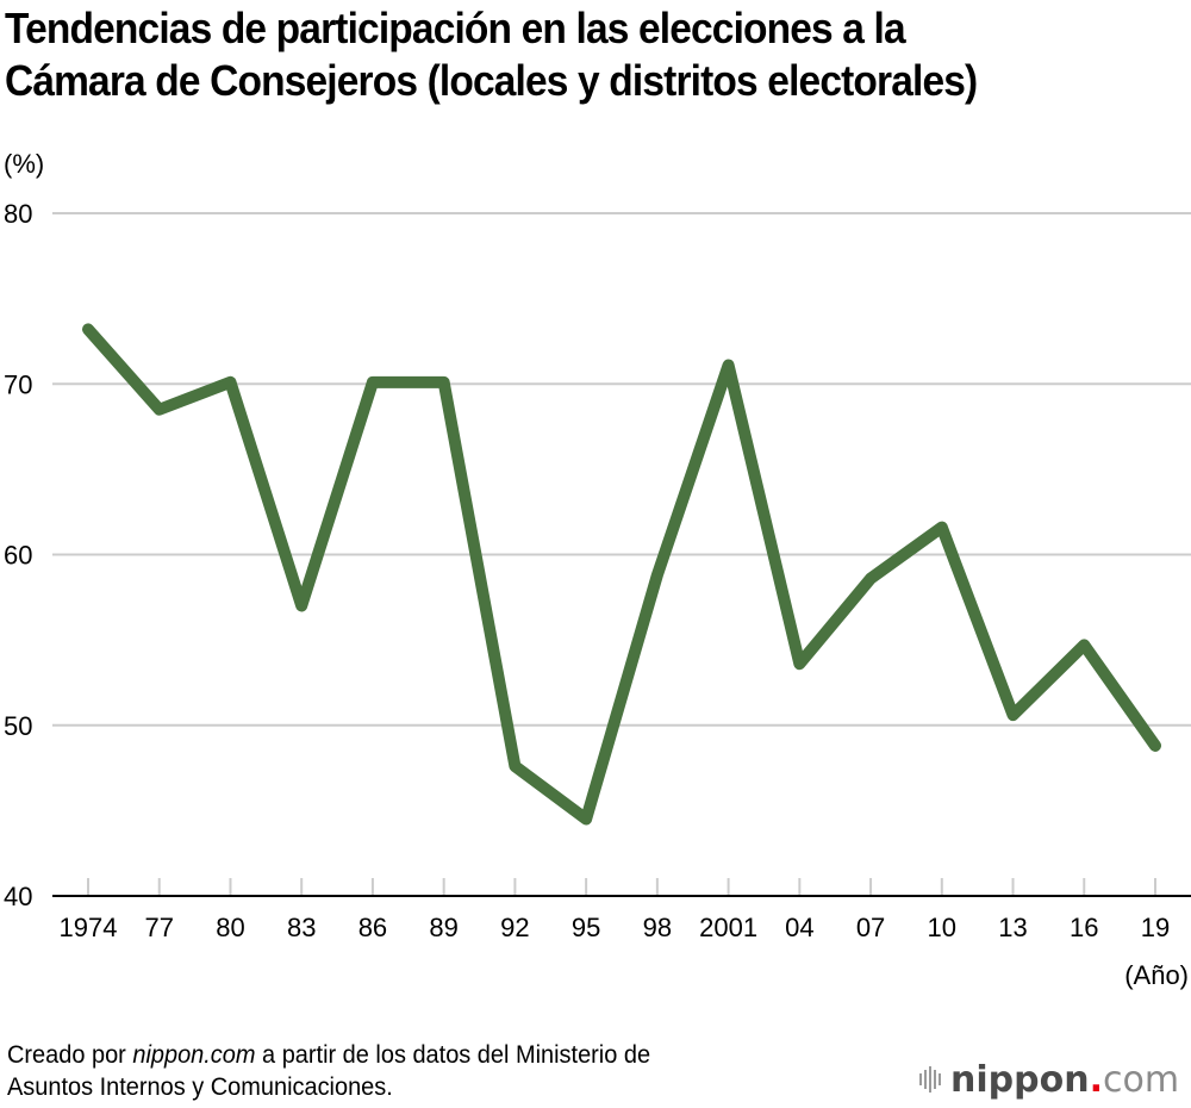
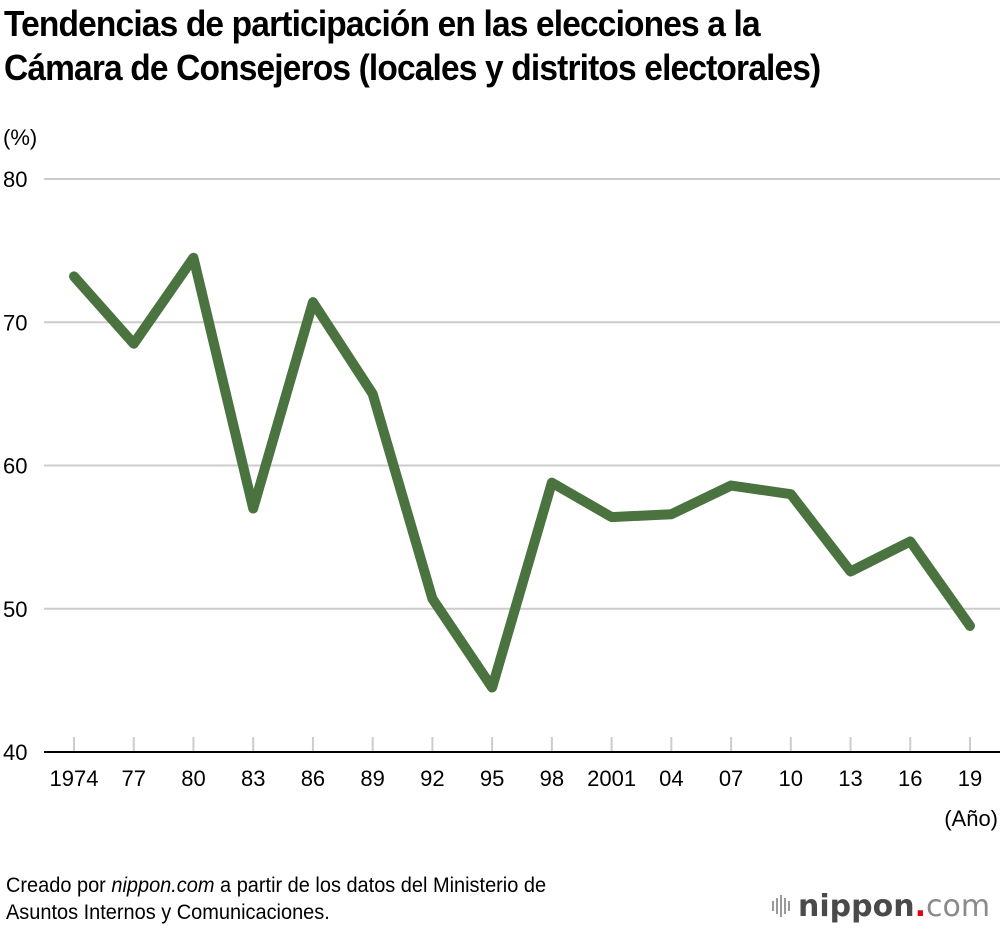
80: 70.1 -> 74.5
86: 70.1 -> 71.4
89: 70.1 -> 65.0
92: 47.6 -> 50.7
2001: 71.1 -> 56.4
04: 53.6 -> 56.6
10: 61.6 -> 58.0
13: 50.6 -> 52.6
